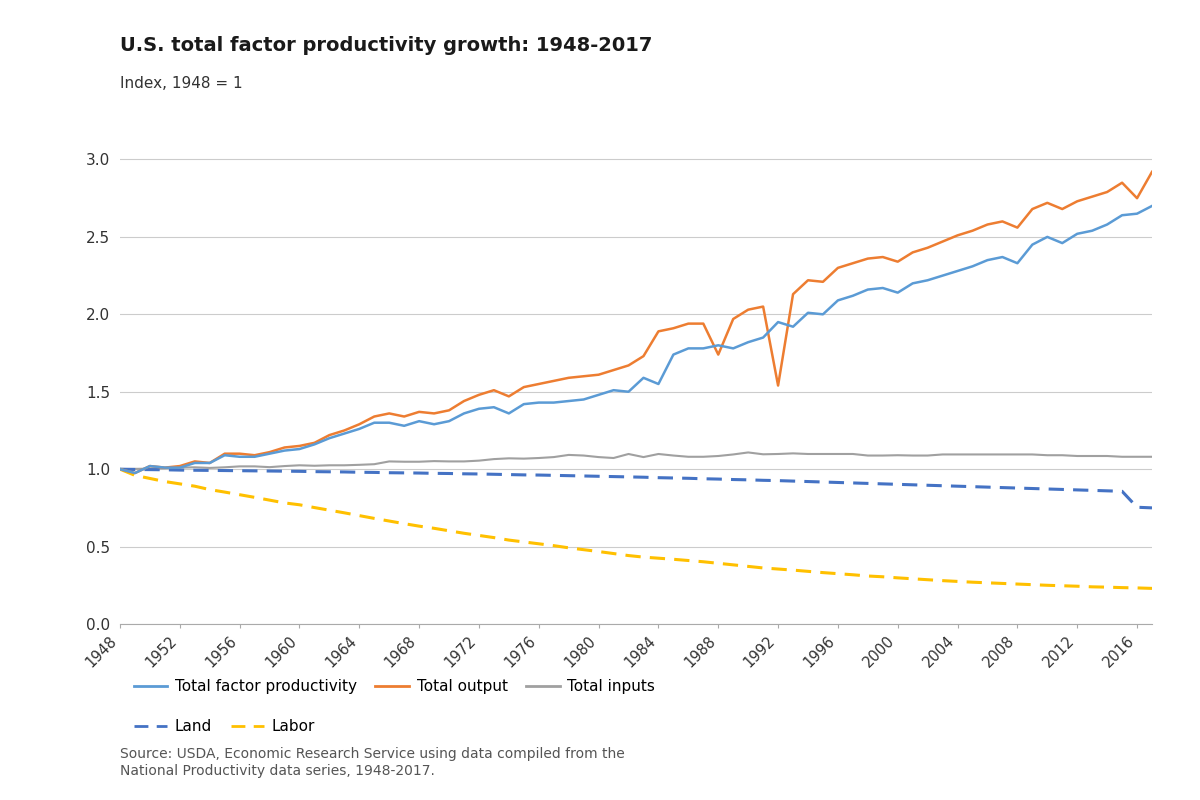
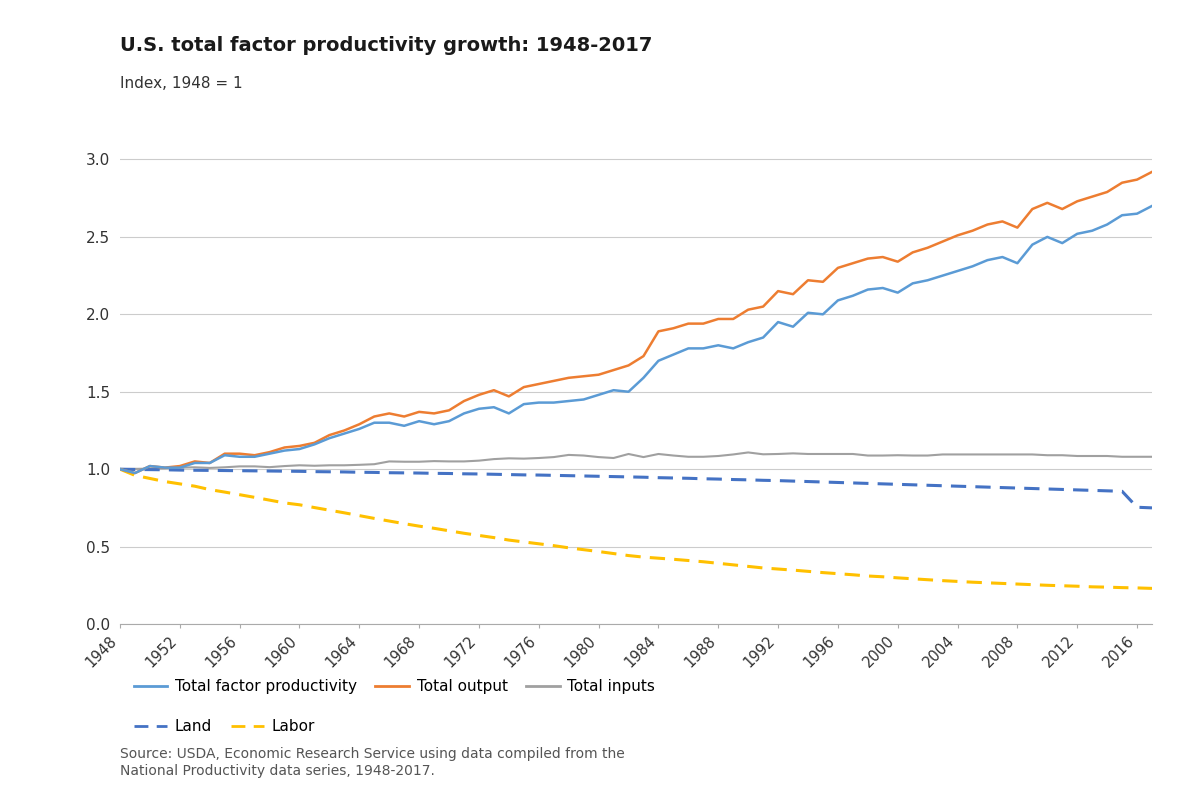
Total factor productivity/1984: 1.55 -> 1.70
Total output/1988: 1.74 -> 1.97
Total output/1992: 1.54 -> 2.15
Total output/2016: 2.75 -> 2.87
